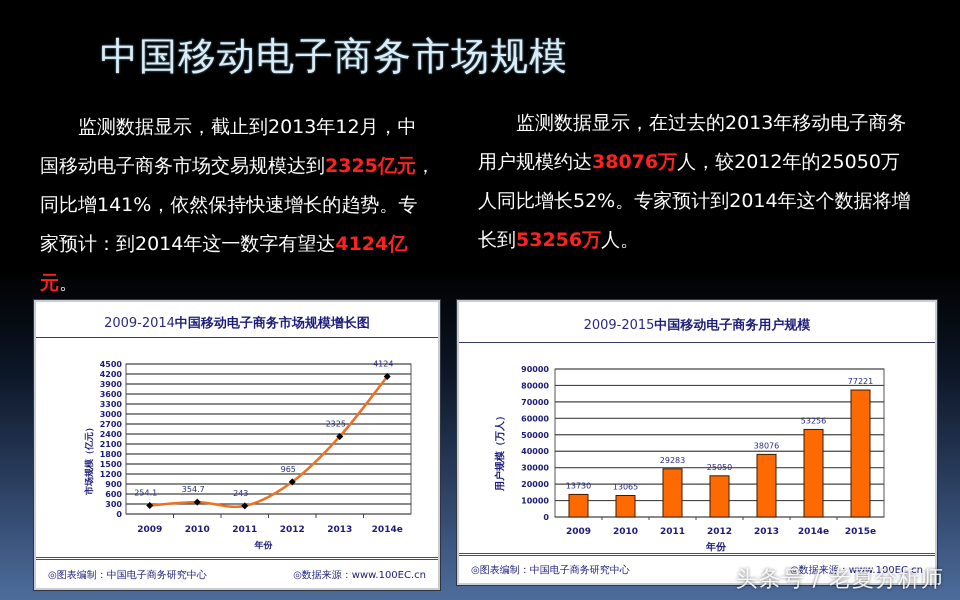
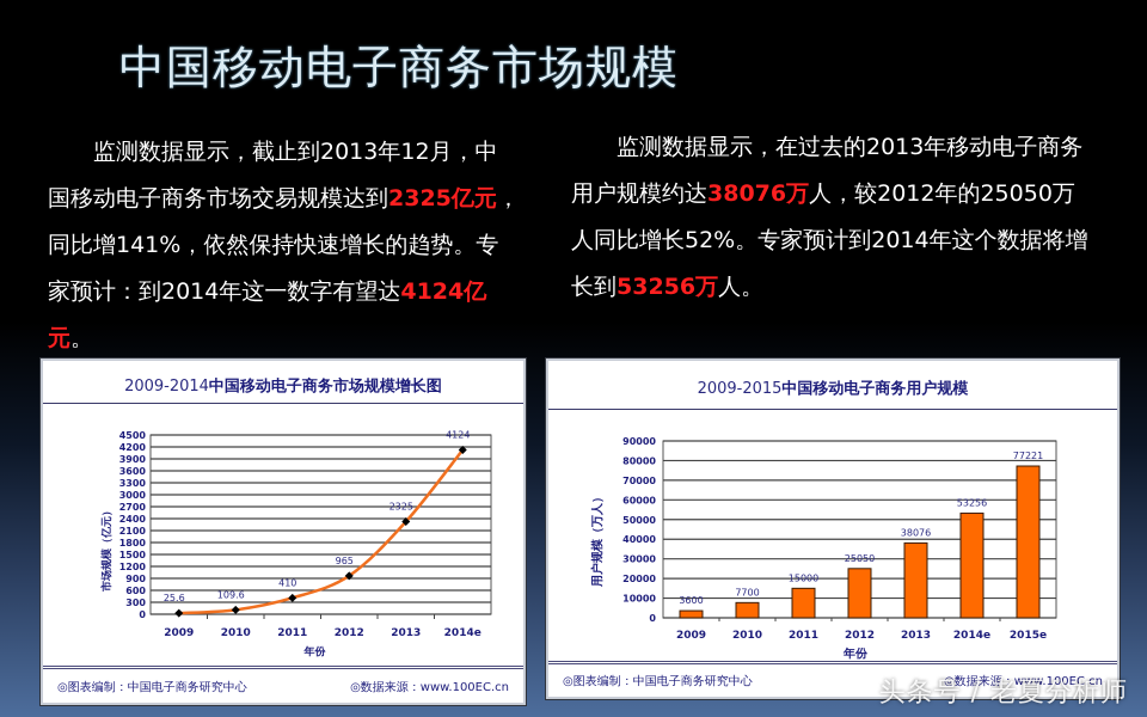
中国移动电子商务市场规模增长图/2009: 254.1 -> 25.6
中国移动电子商务市场规模增长图/2010: 354.7 -> 109.6
中国移动电子商务市场规模增长图/2011: 243 -> 410
中国移动电子商务用户规模/2009: 13730 -> 3600
中国移动电子商务用户规模/2010: 13065 -> 7700
中国移动电子商务用户规模/2011: 29283 -> 15000
